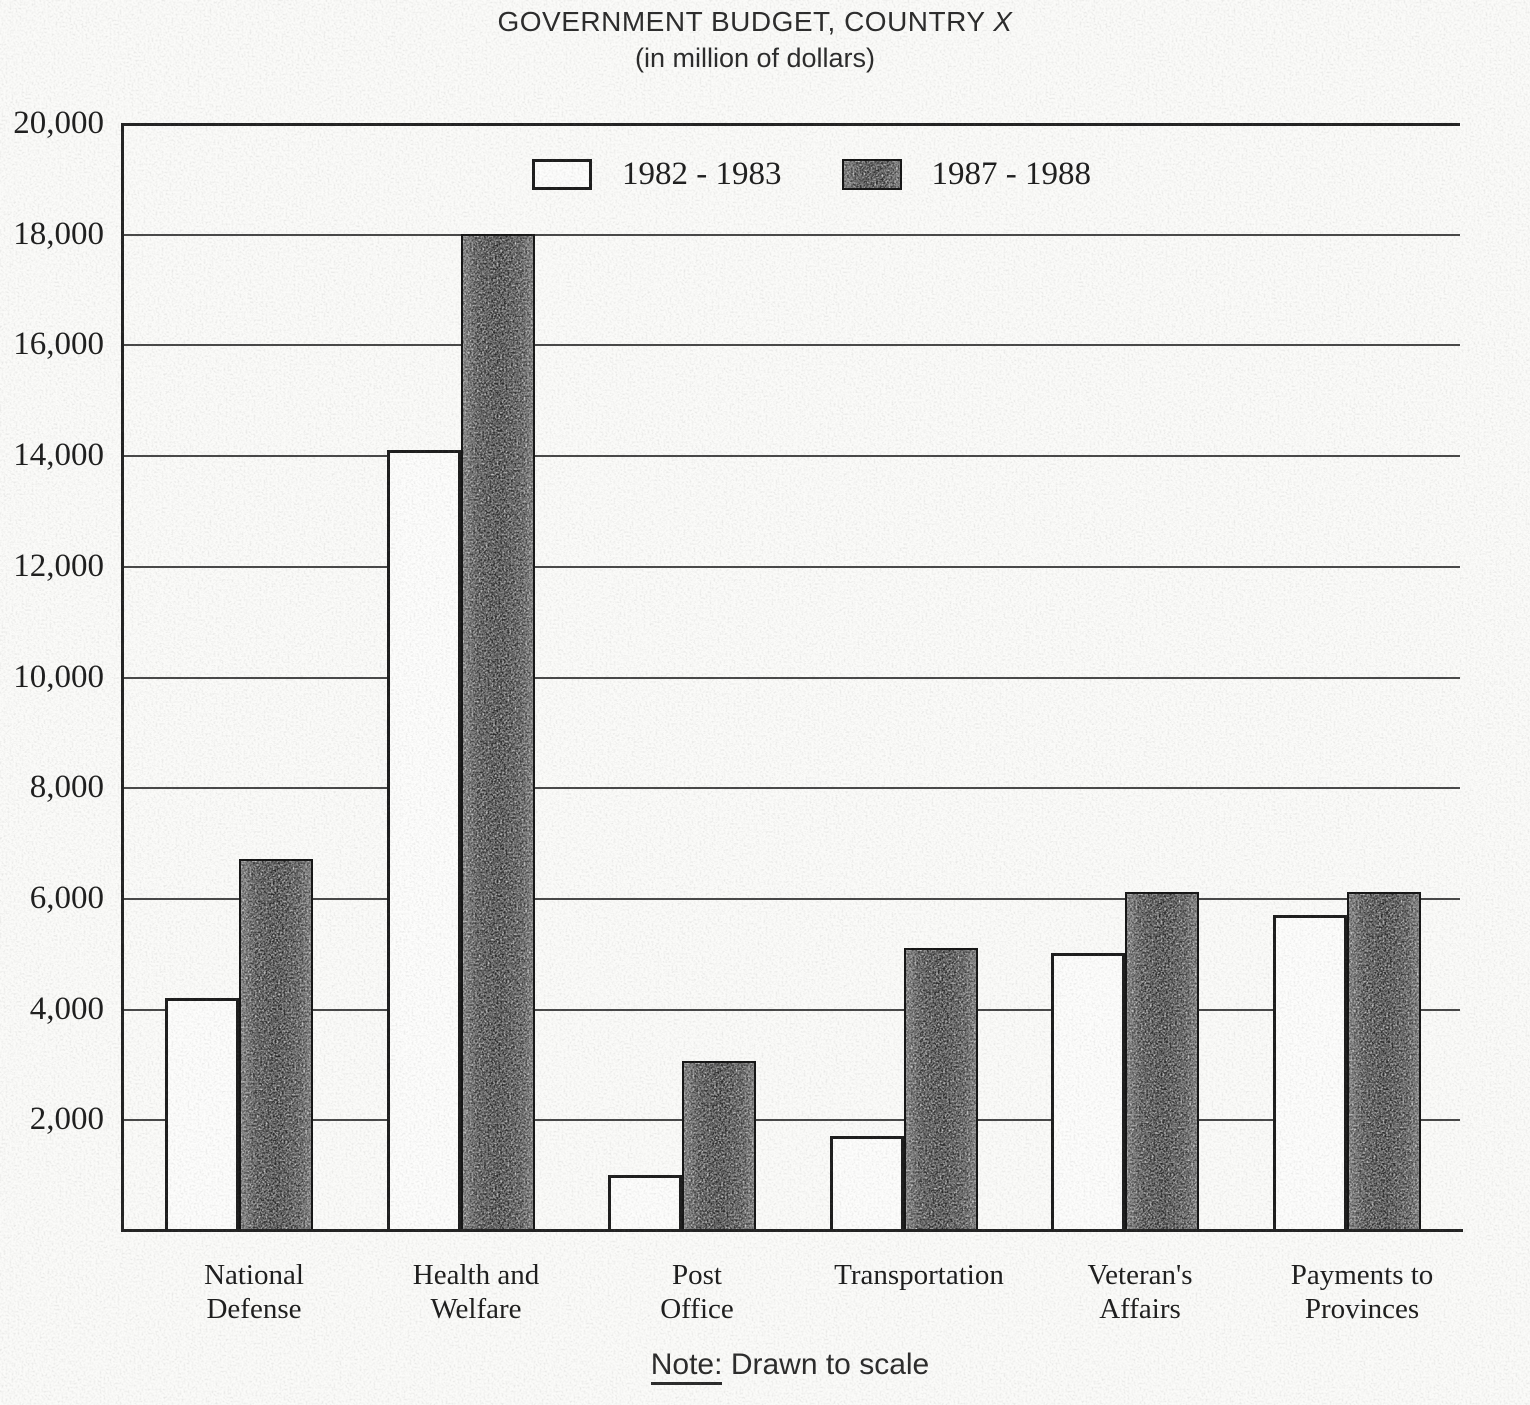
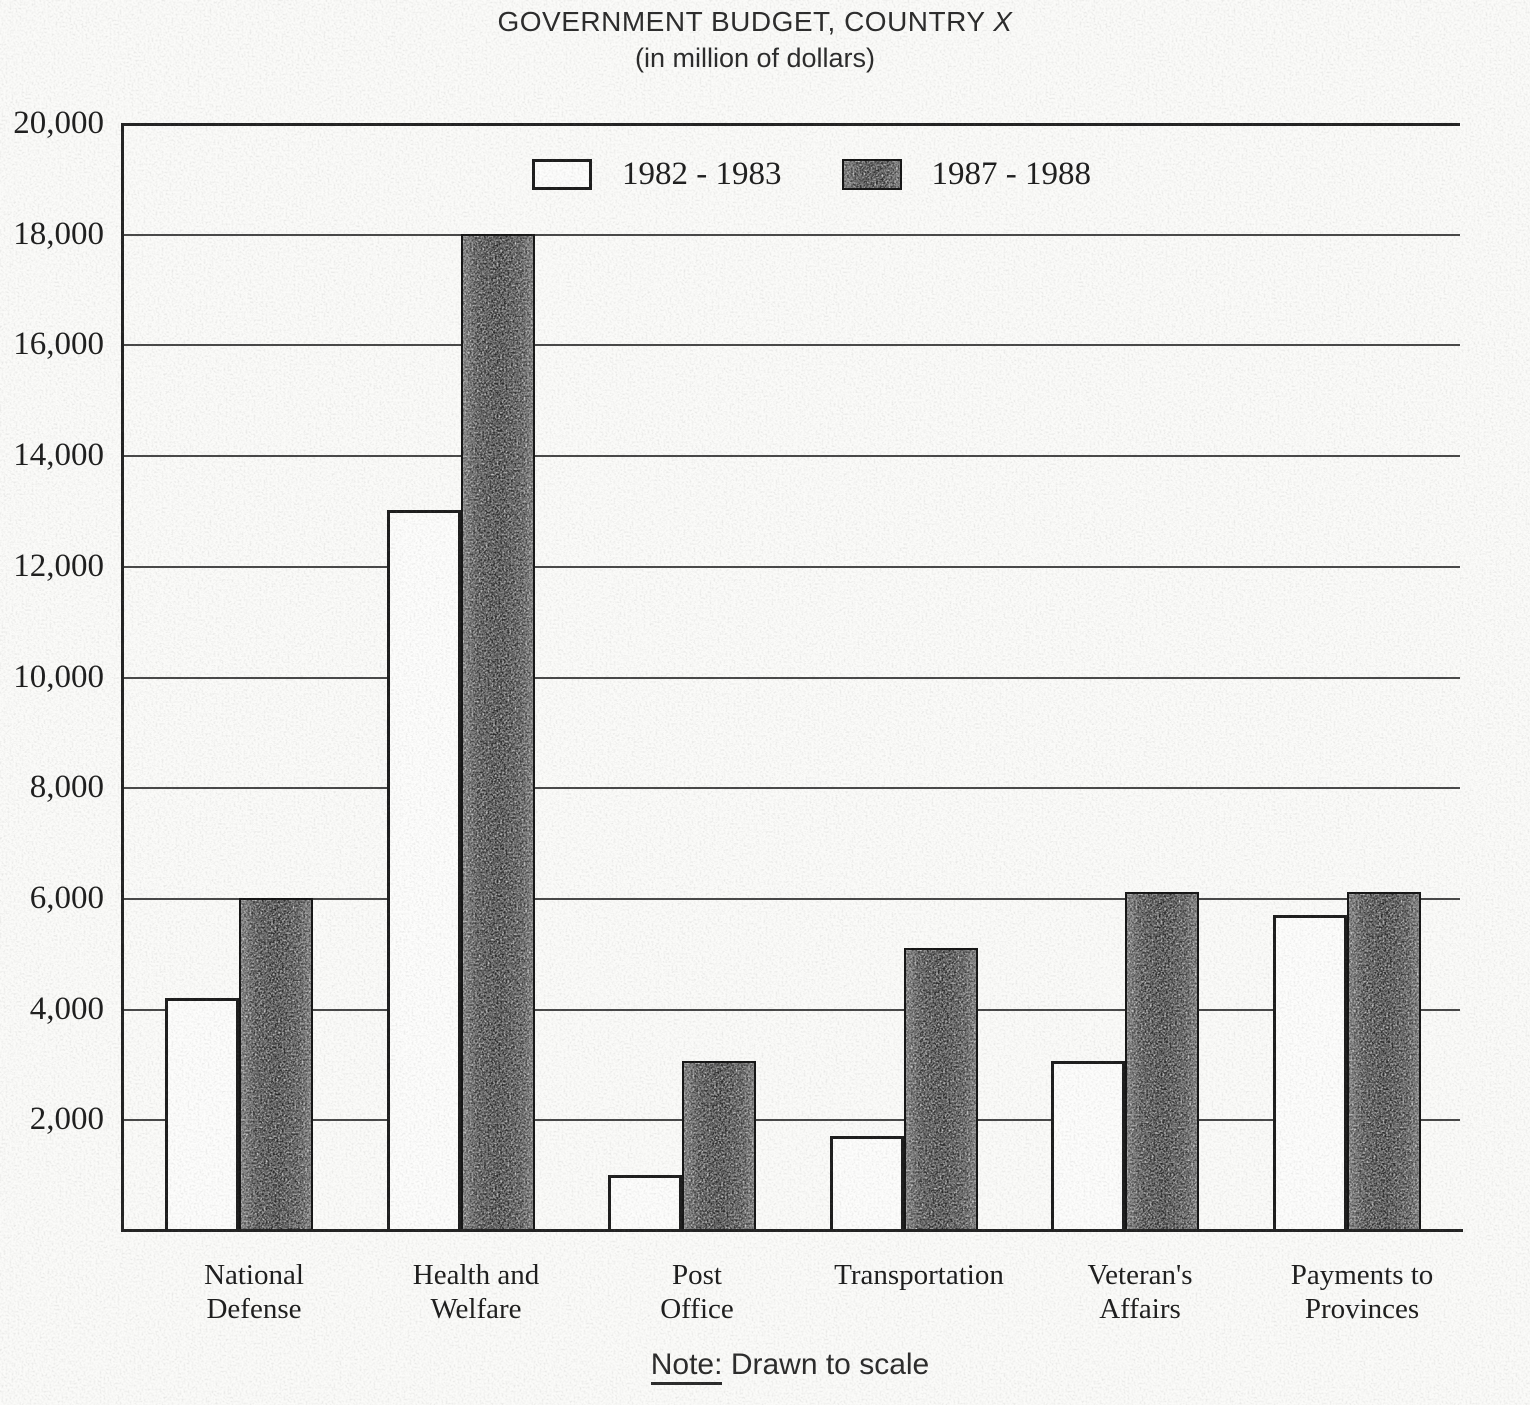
1987 - 1988/National Defense: 6700 -> 6000
1982 - 1983/Health and Welfare: 14100 -> 13000
1982 - 1983/Veteran's Affairs: 5000 -> 3000
